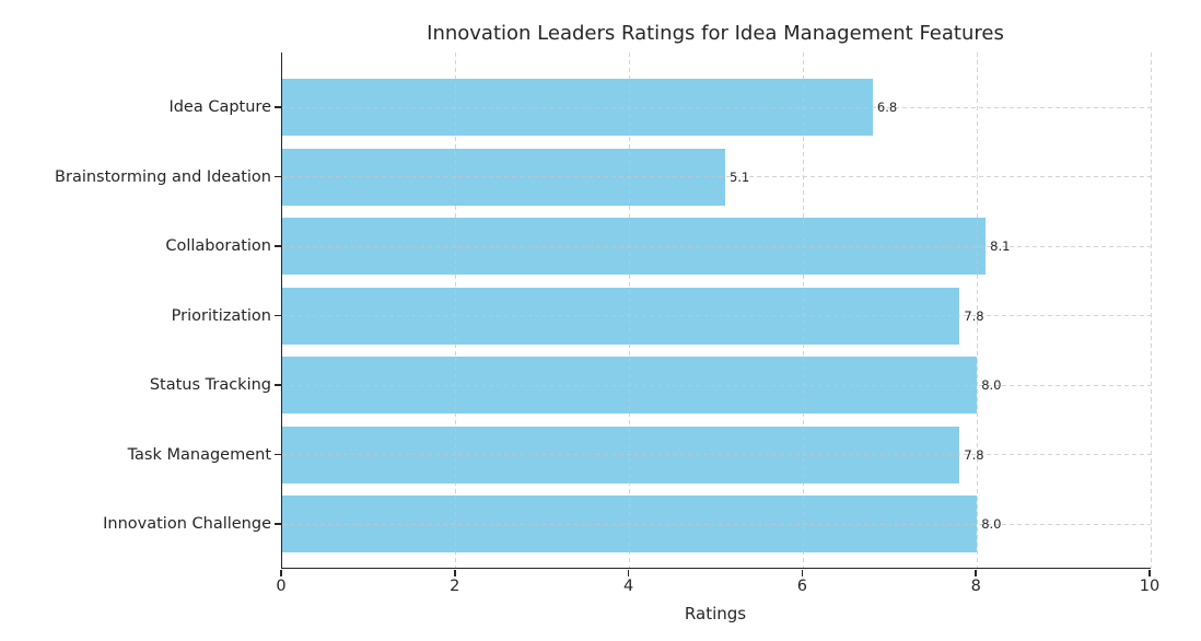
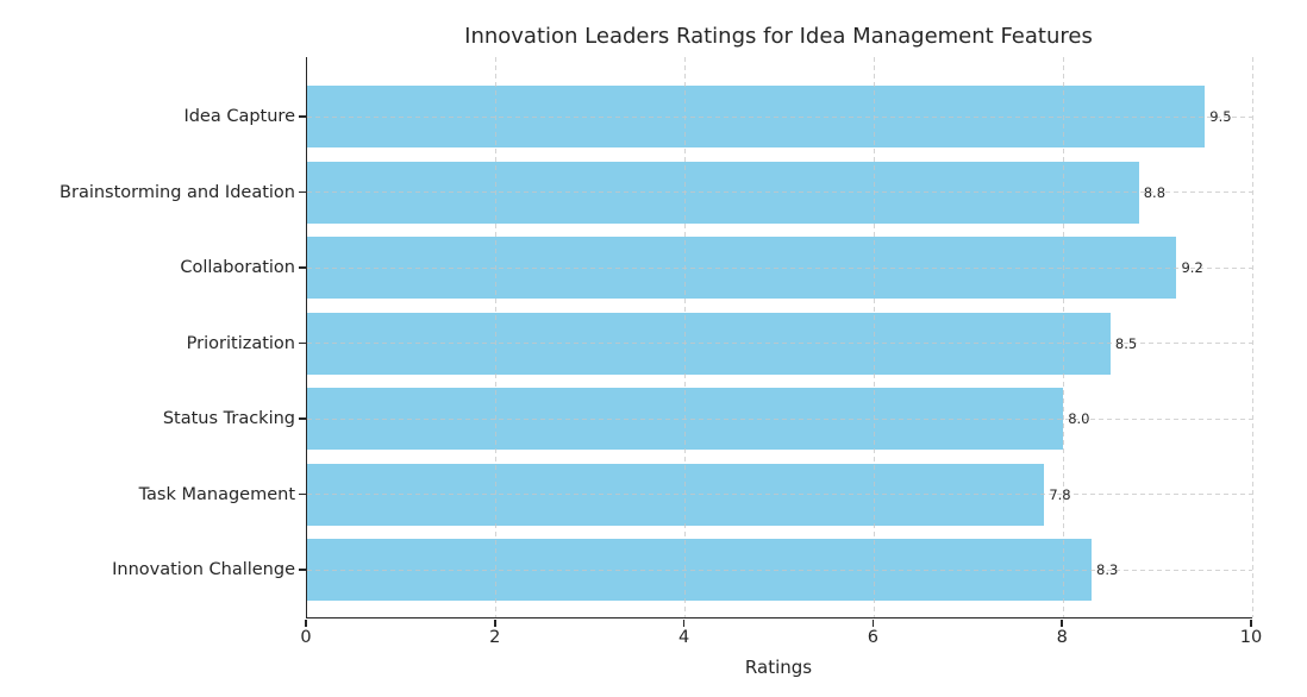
Idea Capture: 6.8 -> 9.5
Brainstorming and Ideation: 5.1 -> 8.8
Collaboration: 8.1 -> 9.2
Prioritization: 7.8 -> 8.5
Innovation Challenge: 8.0 -> 8.3
